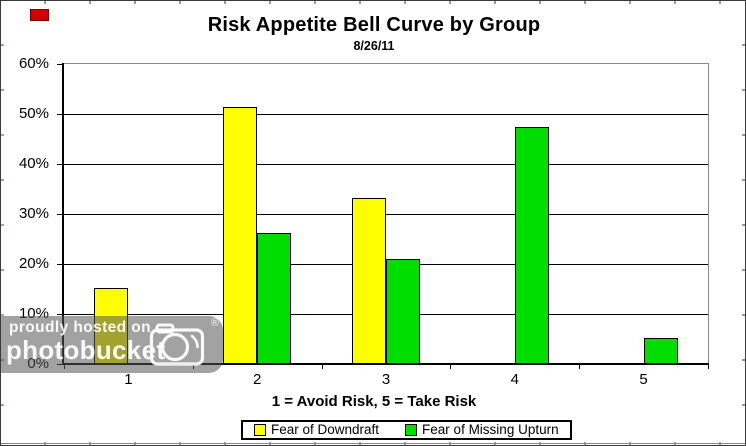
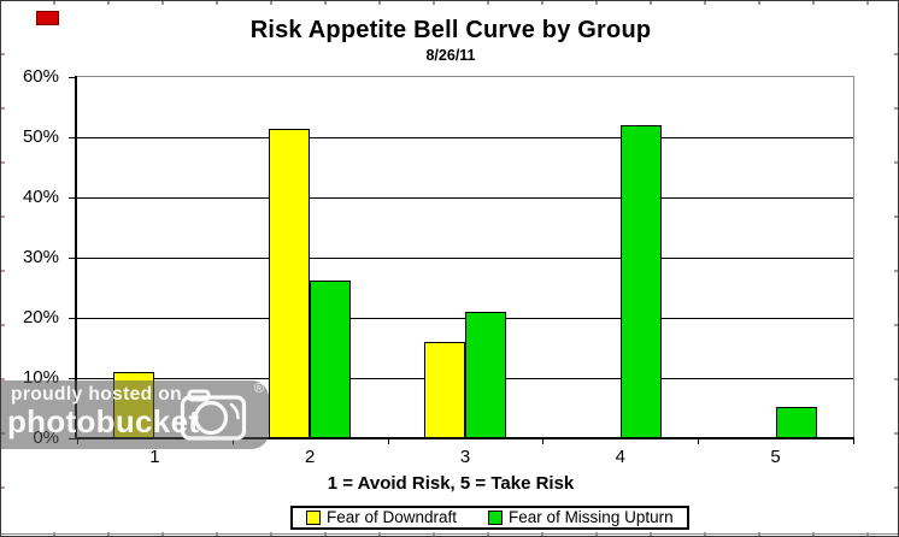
Fear of Downdraft/1: 15% -> 11%
Fear of Downdraft/3: 33% -> 16%
Fear of Missing Upturn/4: 47% -> 52%
